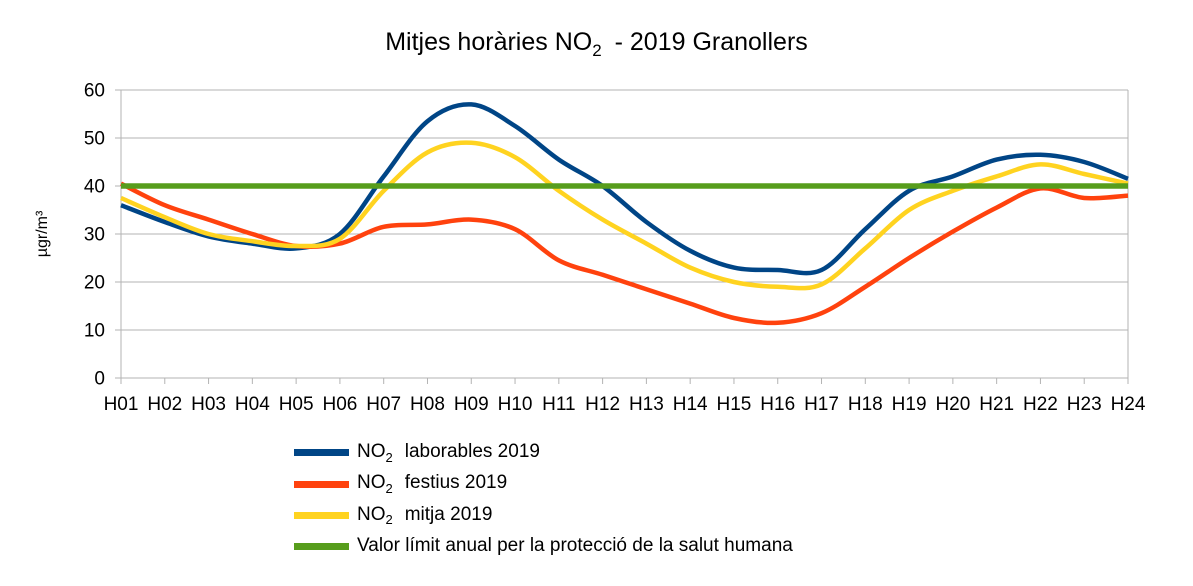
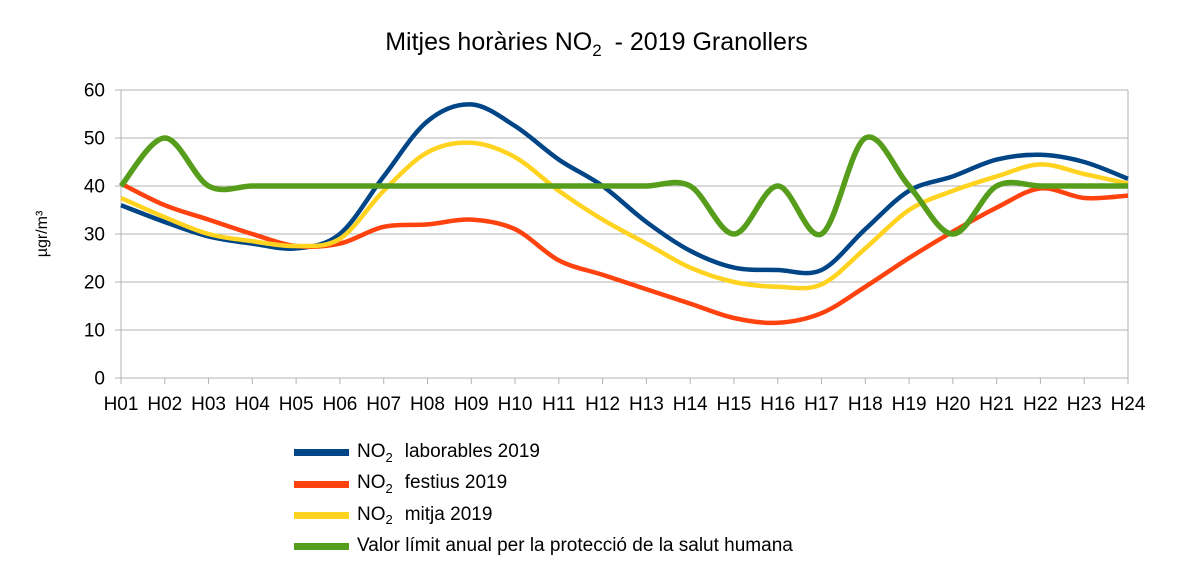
Valor límit anual per la protecció de la salut humana/H02: 40 -> 50
Valor límit anual per la protecció de la salut humana/H15: 40 -> 30
Valor límit anual per la protecció de la salut humana/H17: 40 -> 30
Valor límit anual per la protecció de la salut humana/H18: 40 -> 50
Valor límit anual per la protecció de la salut humana/H20: 40 -> 30
